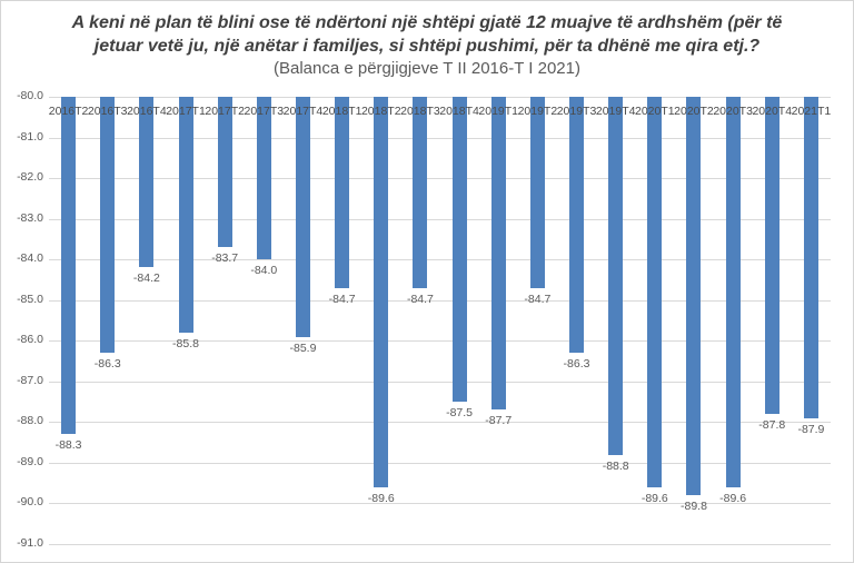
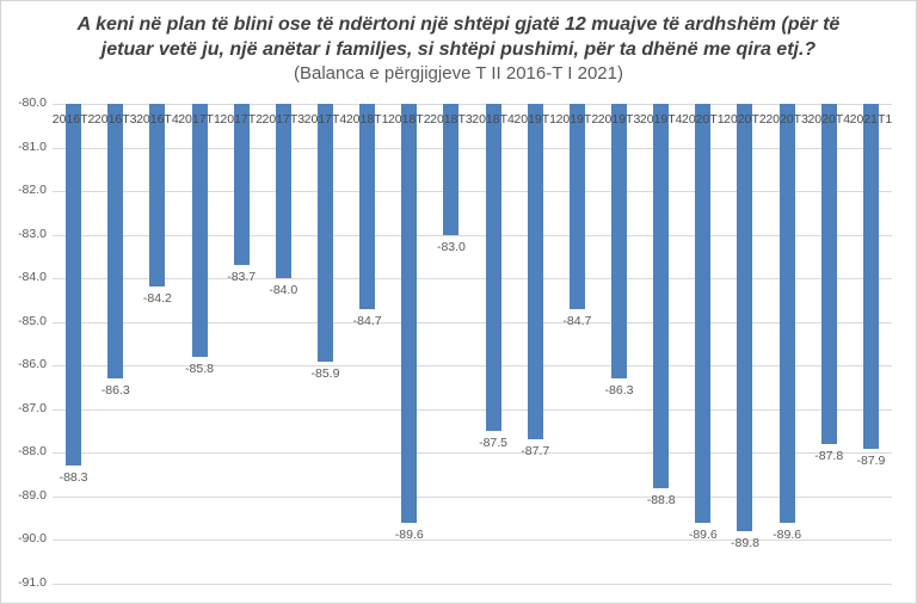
2018T3: -84.7 -> -83.0
